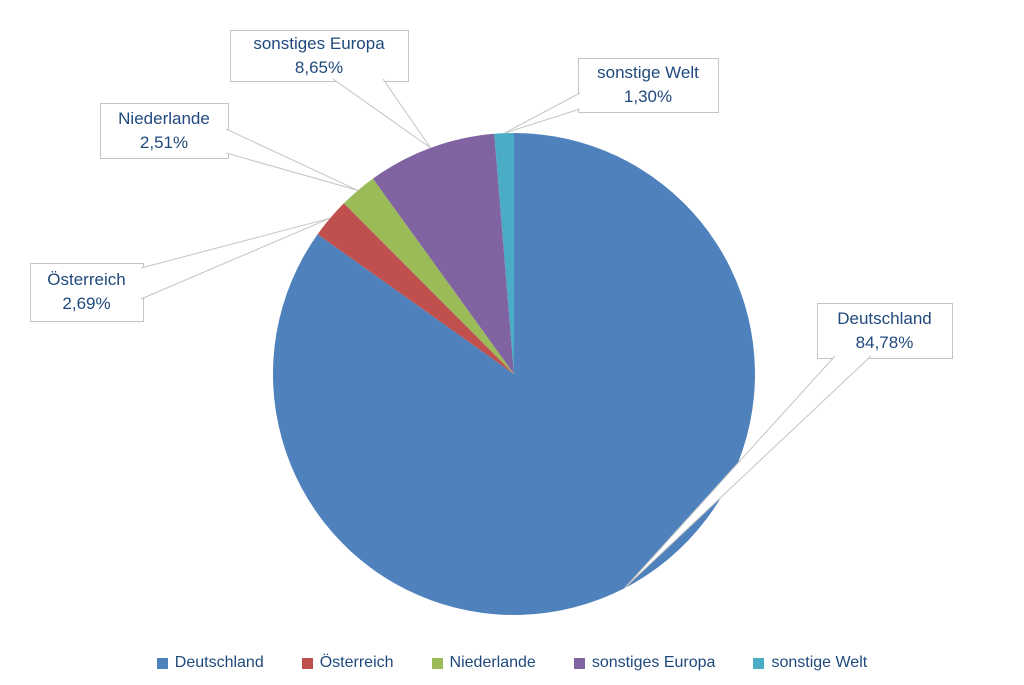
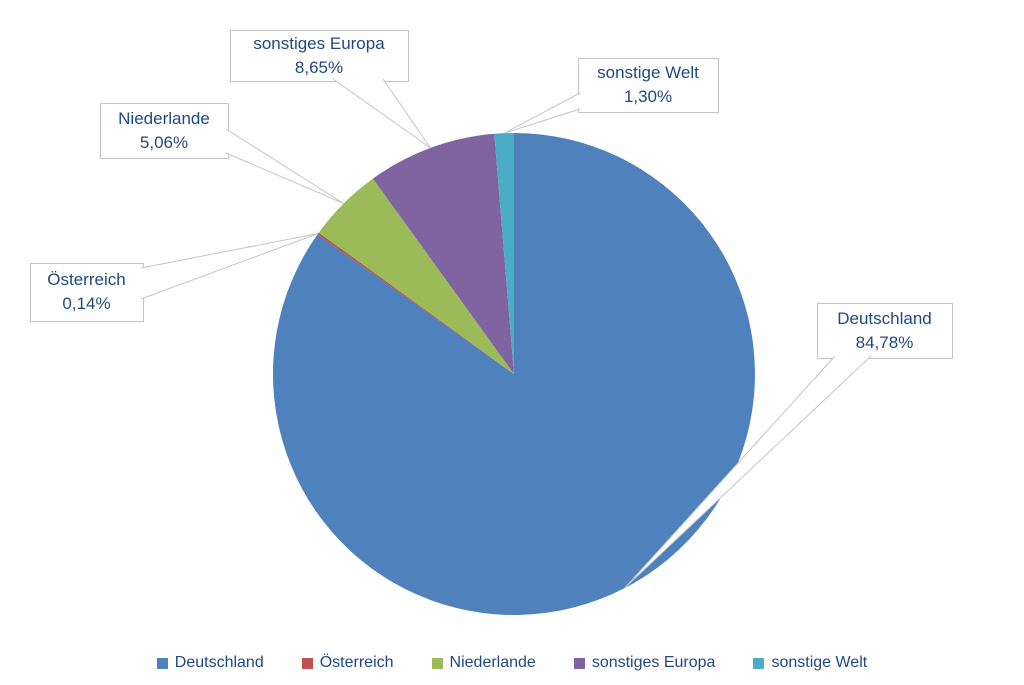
Österreich: 2,69% -> 0,14%
Niederlande: 2,51% -> 5,06%
